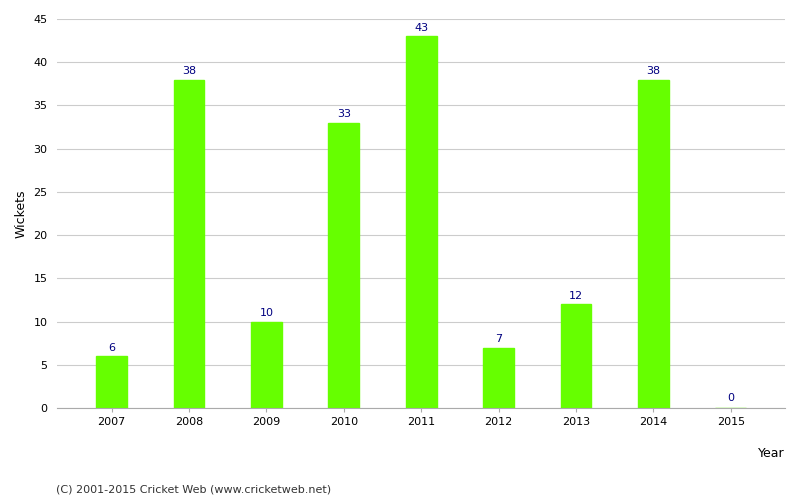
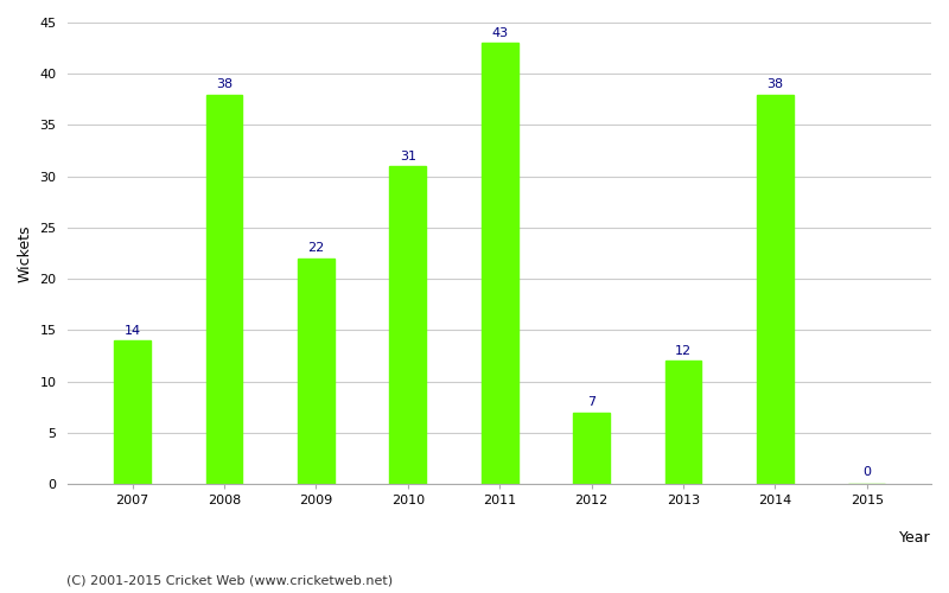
2007: 6 -> 14
2009: 10 -> 22
2010: 33 -> 31
